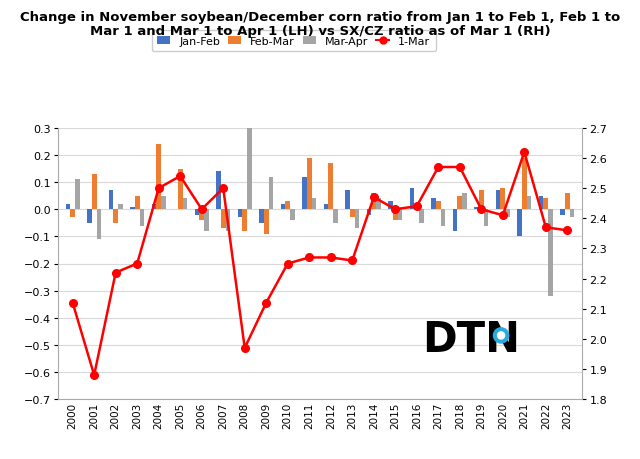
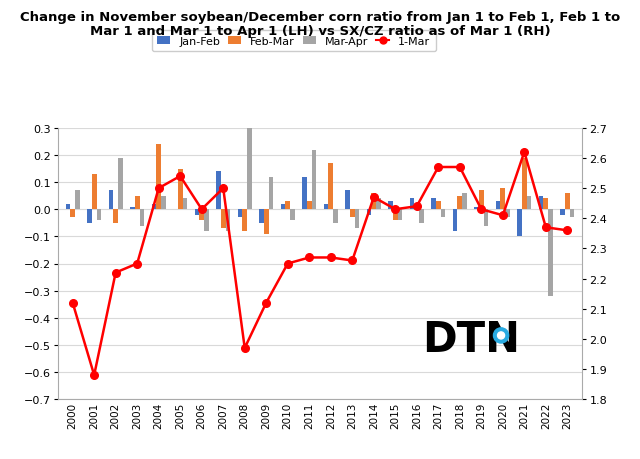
Mar-Apr/2000: 0.11 -> 0.07
Mar-Apr/2001: -0.11 -> -0.04
Mar-Apr/2002: 0.02 -> 0.19
Feb-Mar/2011: 0.19 -> 0.03
Mar-Apr/2011: 0.04 -> 0.22
Jan-Feb/2016: 0.08 -> 0.04
Mar-Apr/2017: -0.06 -> -0.03
Jan-Feb/2020: 0.07 -> 0.03
